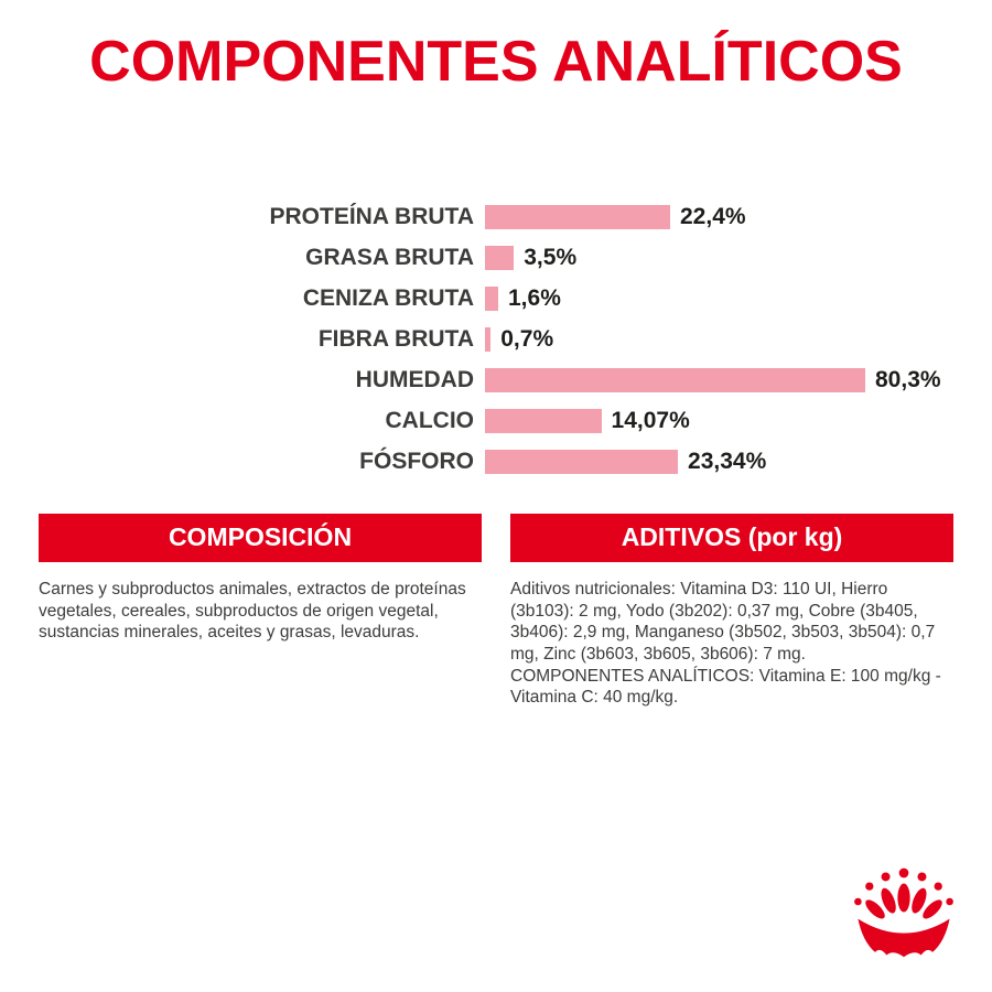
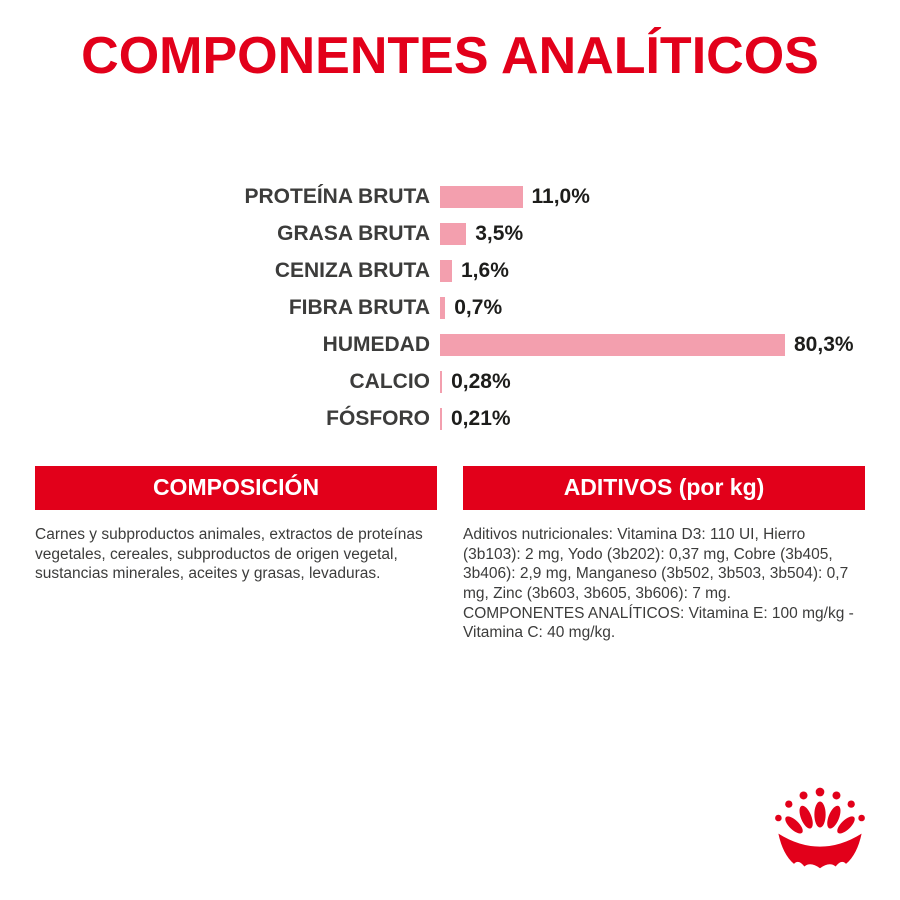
PROTEÍNA BRUTA: 22,4% -> 11,0%
CALCIO: 14,07% -> 0,28%
FÓSFORO: 23,34% -> 0,21%
